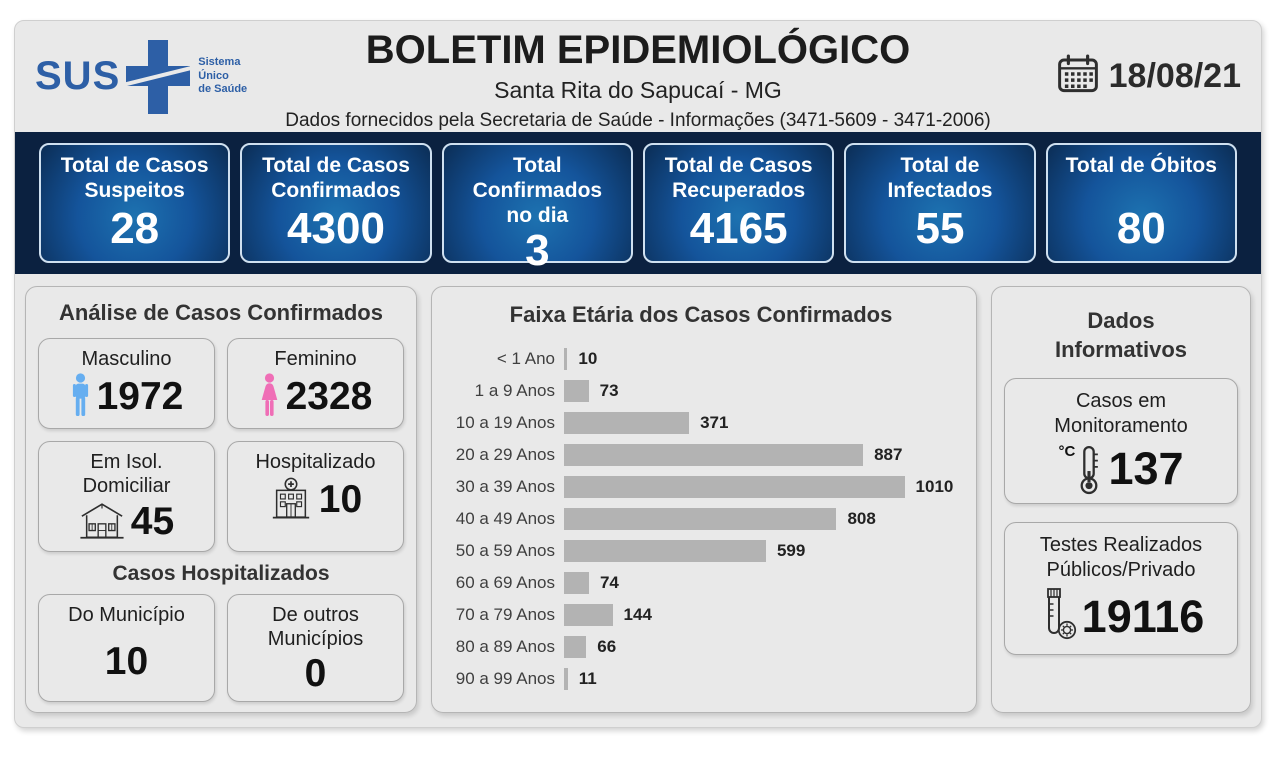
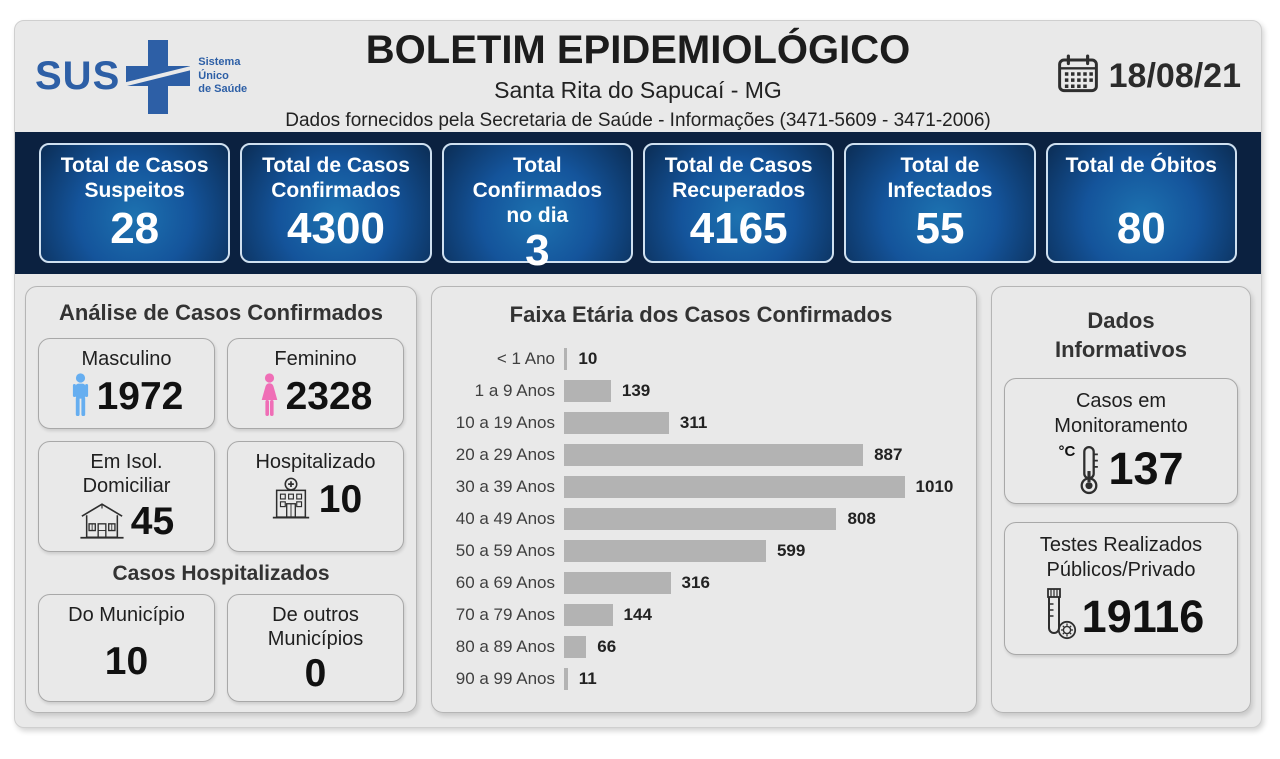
1 a 9 Anos: 73 -> 139
10 a 19 Anos: 371 -> 311
60 a 69 Anos: 74 -> 316
